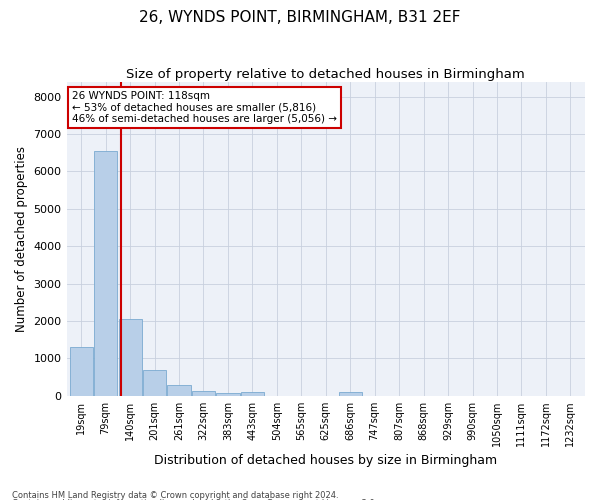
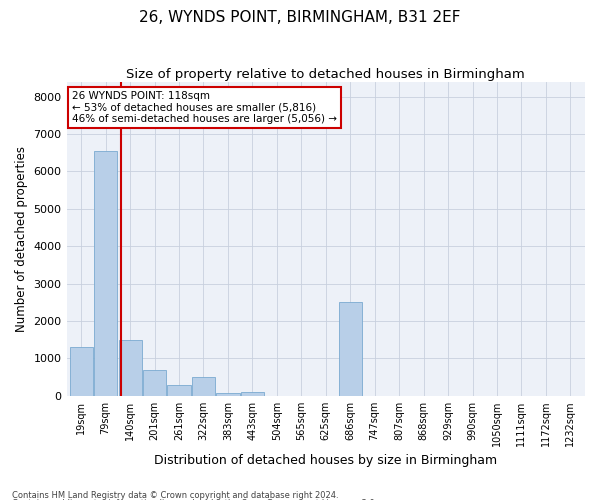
140sqm: 2060 -> 1500
322sqm: 130 -> 500
686sqm: 90 -> 2500
